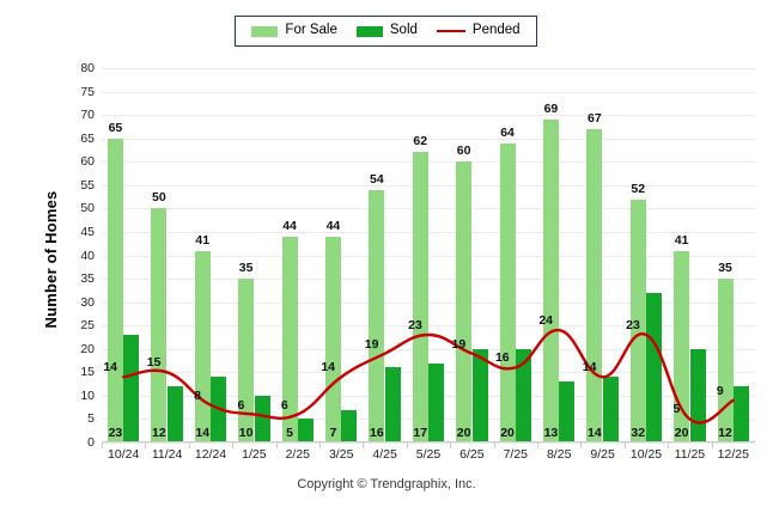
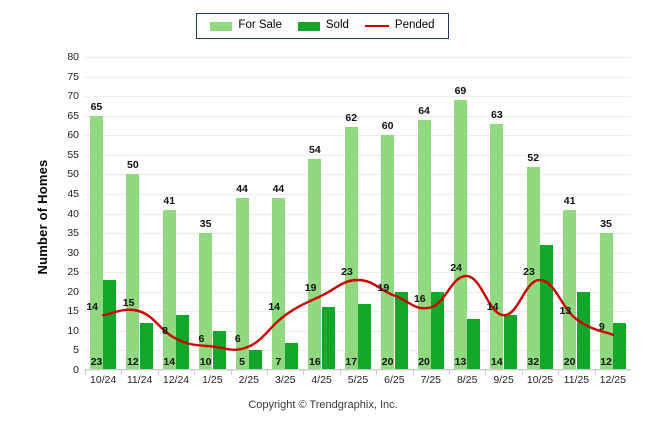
For Sale/9/25: 67 -> 63
Pended/11/25: 5 -> 13
